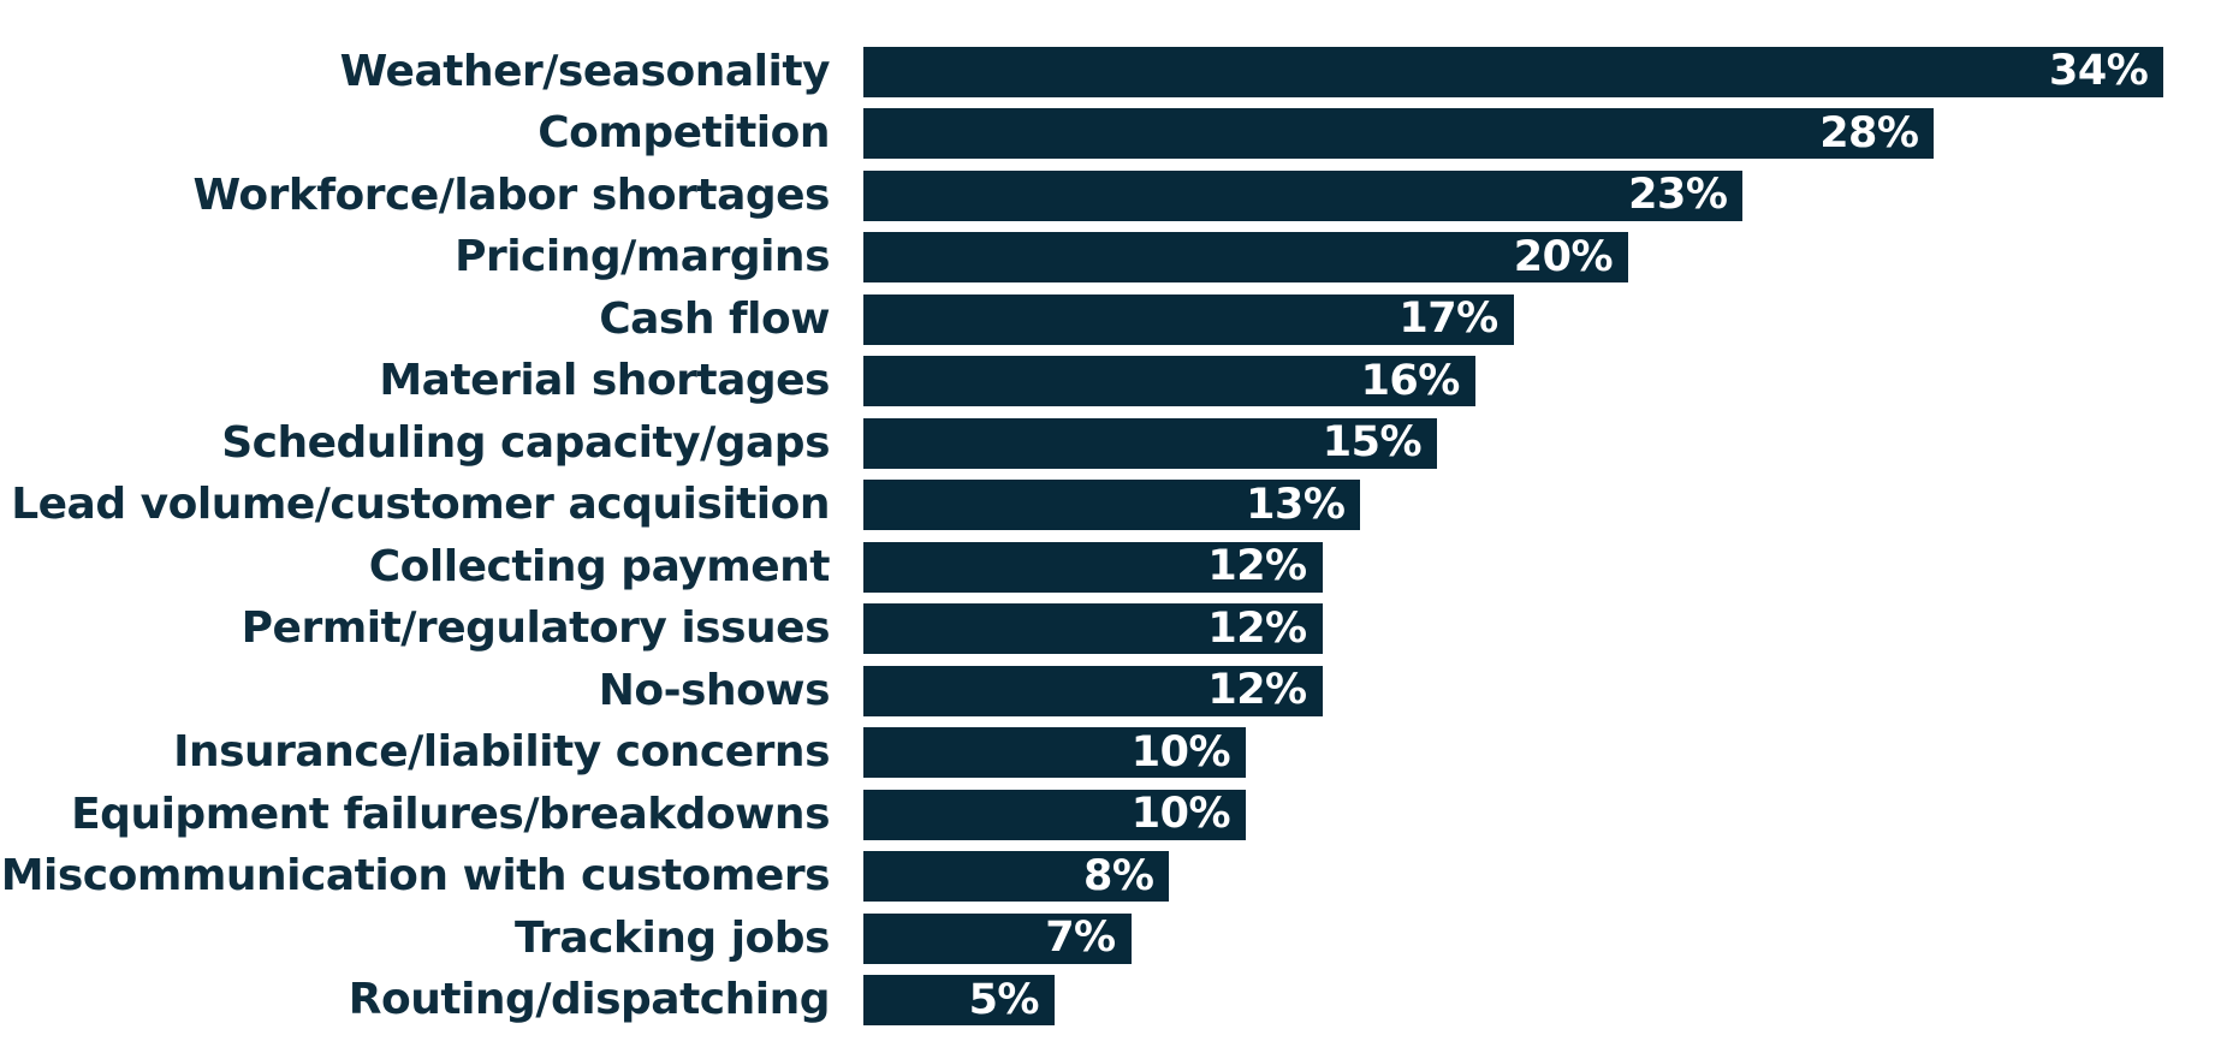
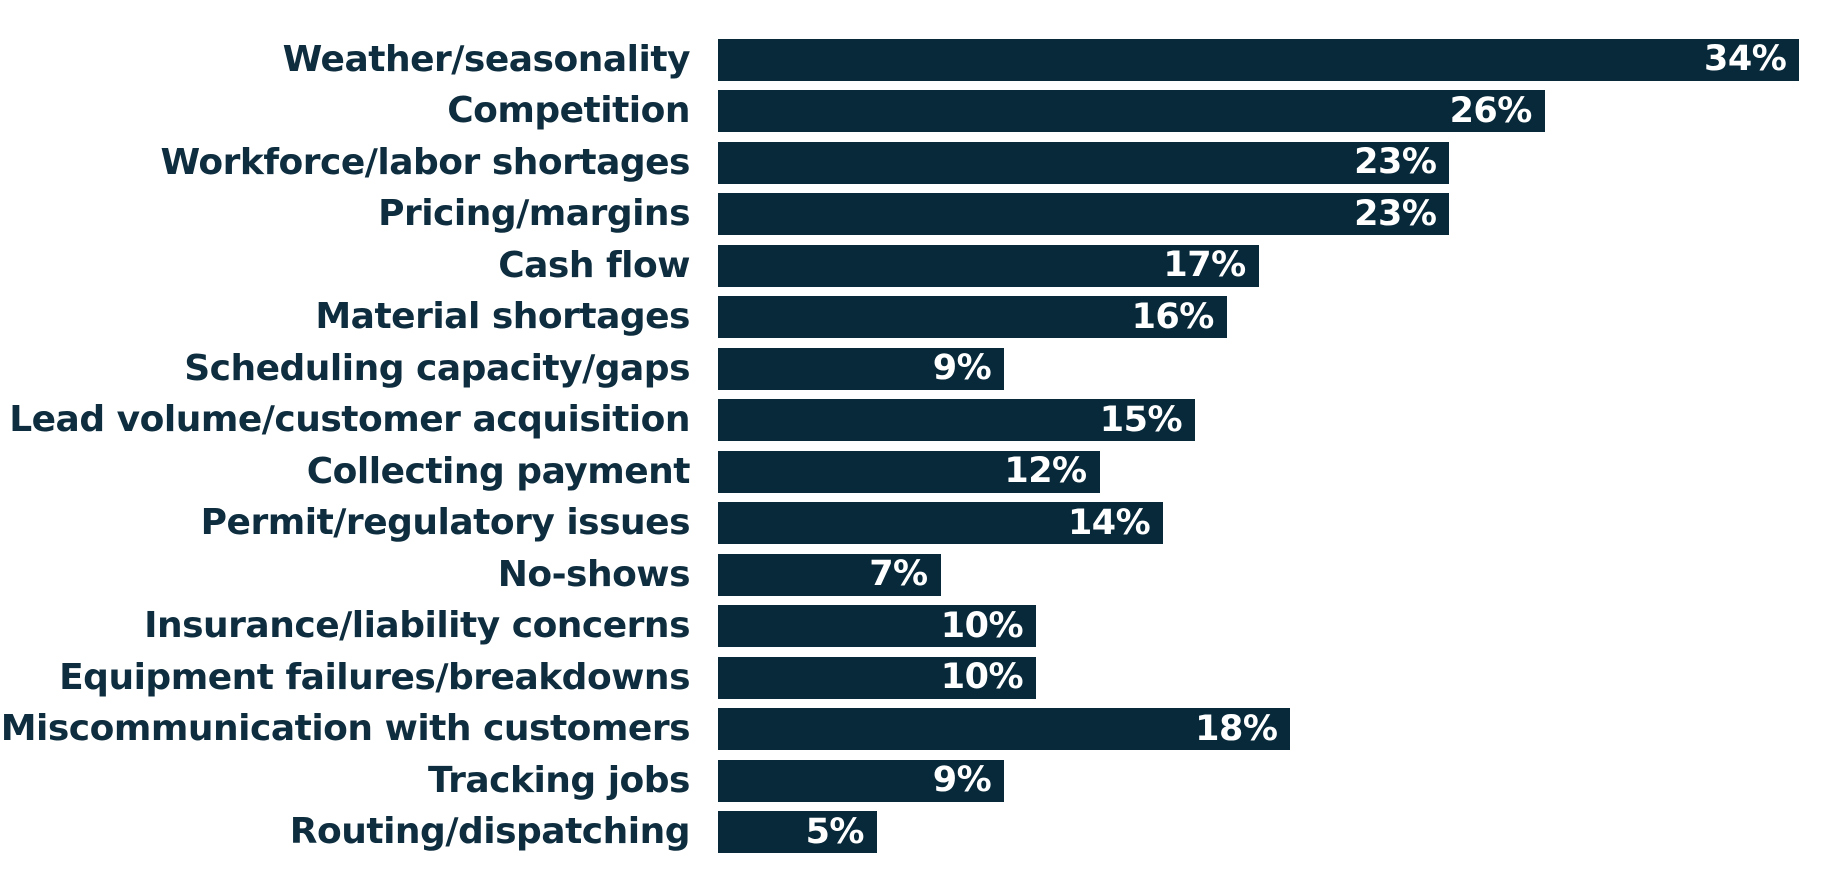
Competition: 28% -> 26%
Pricing/margins: 20% -> 23%
Scheduling capacity/gaps: 15% -> 9%
Lead volume/customer acquisition: 13% -> 15%
Permit/regulatory issues: 12% -> 14%
No-shows: 12% -> 7%
Miscommunication with customers: 8% -> 18%
Tracking jobs: 7% -> 9%
